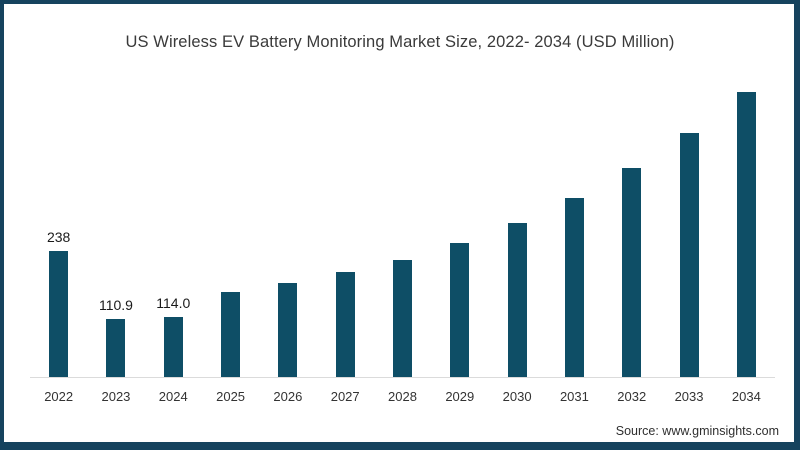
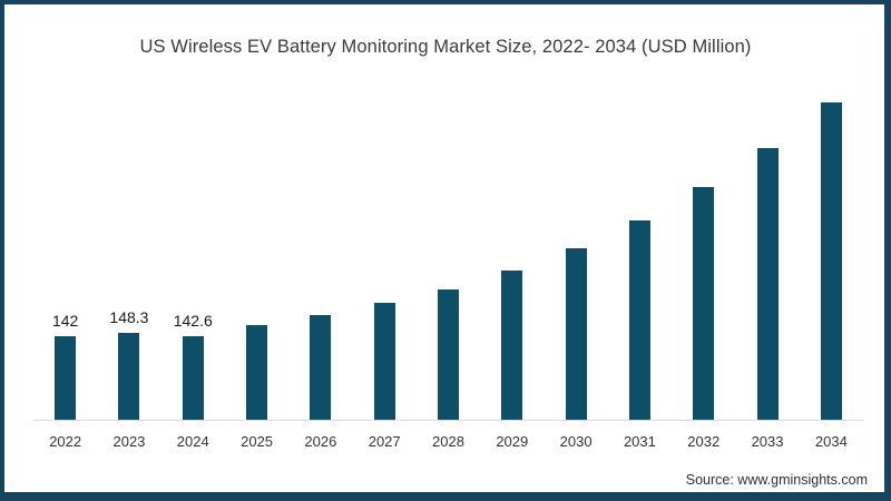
2022: 238 -> 142
2023: 110.9 -> 148.3
2024: 114.0 -> 142.6
